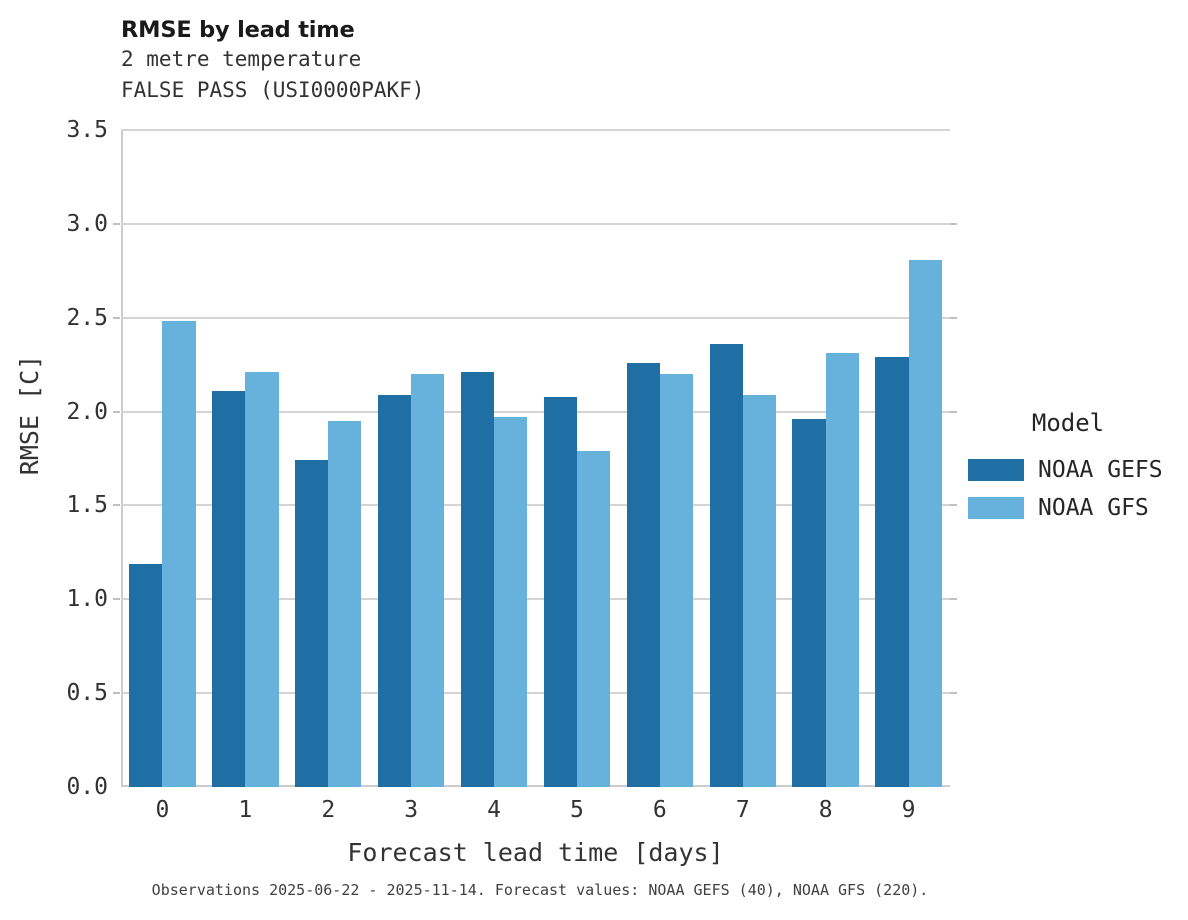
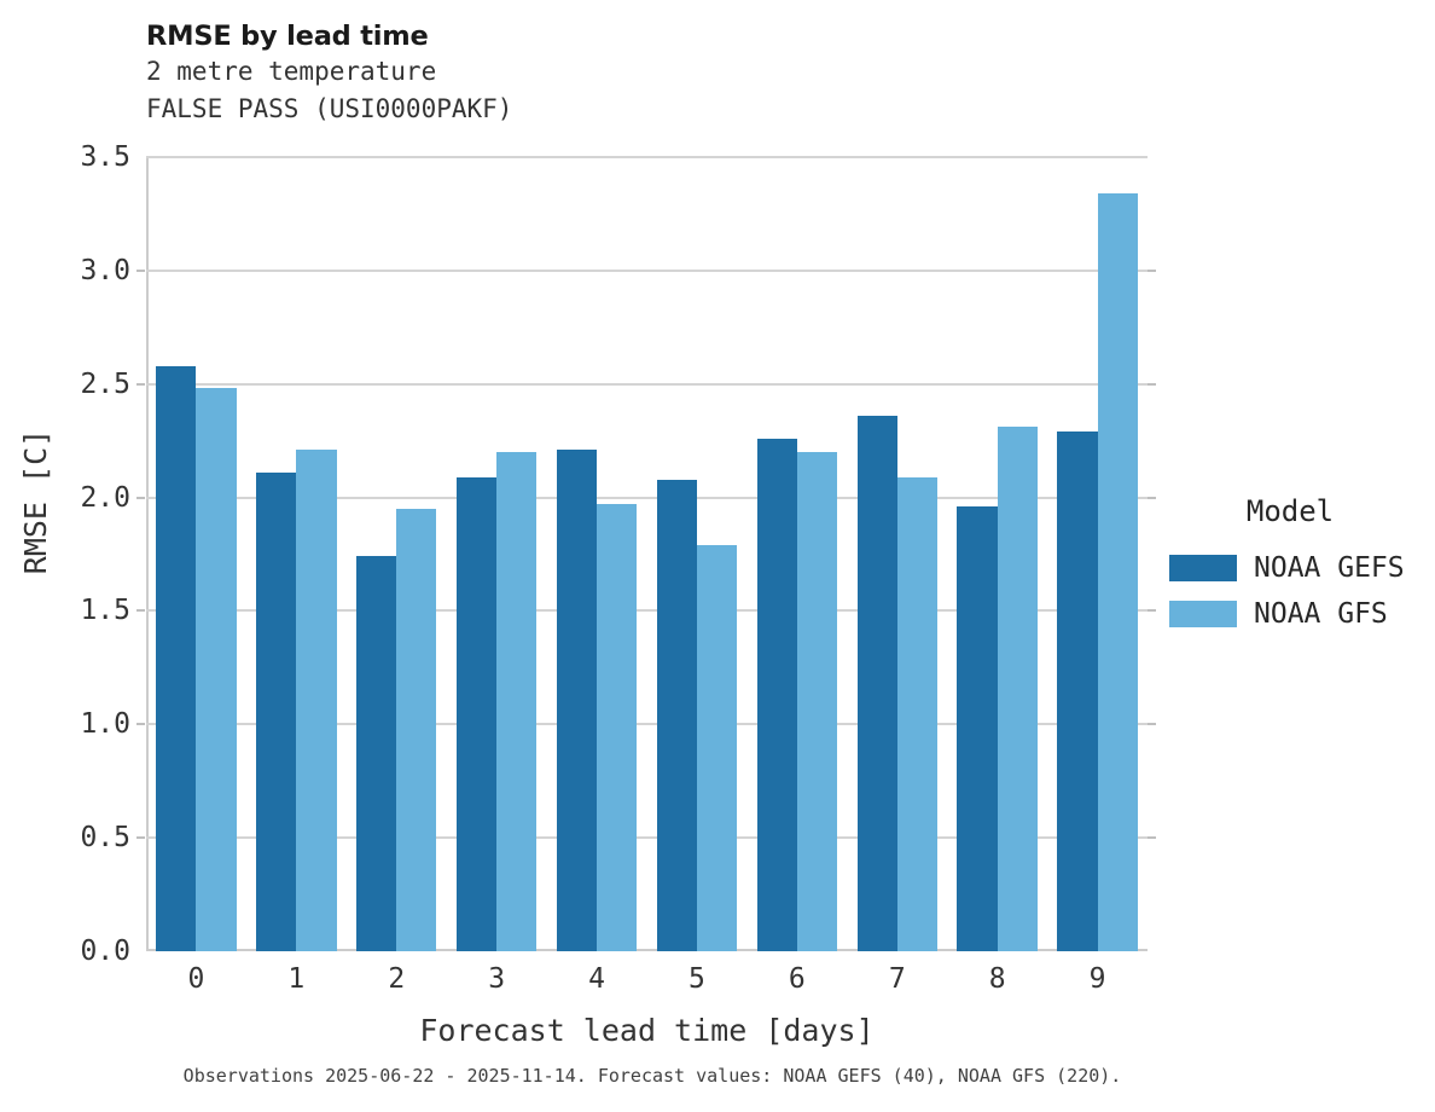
NOAA GEFS/0: 1.19 -> 2.58
NOAA GFS/9: 2.81 -> 3.34
